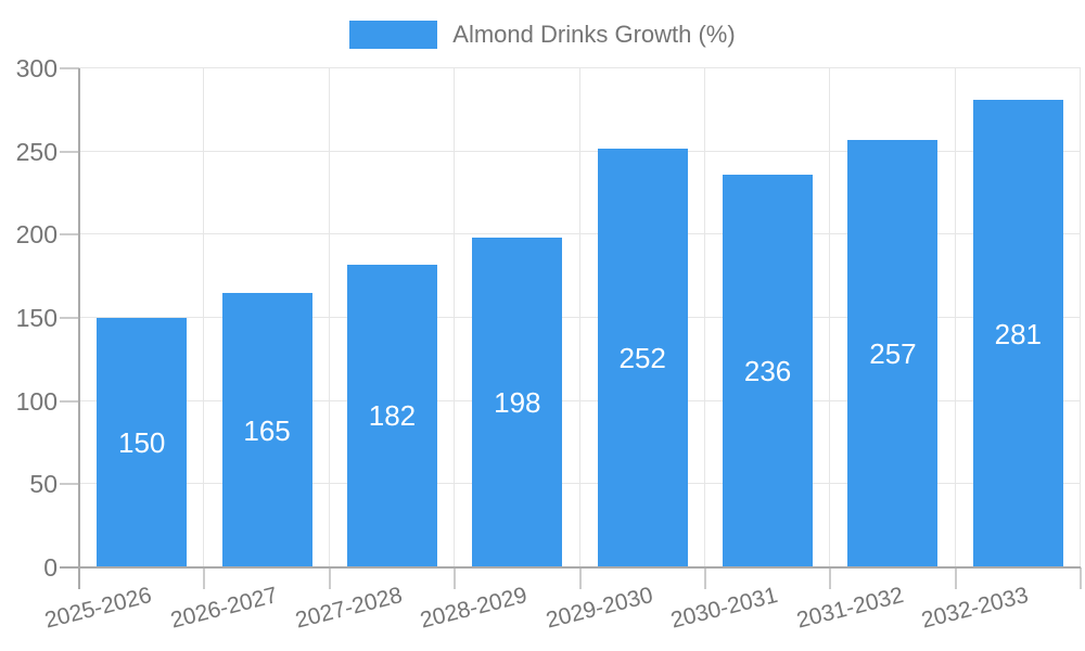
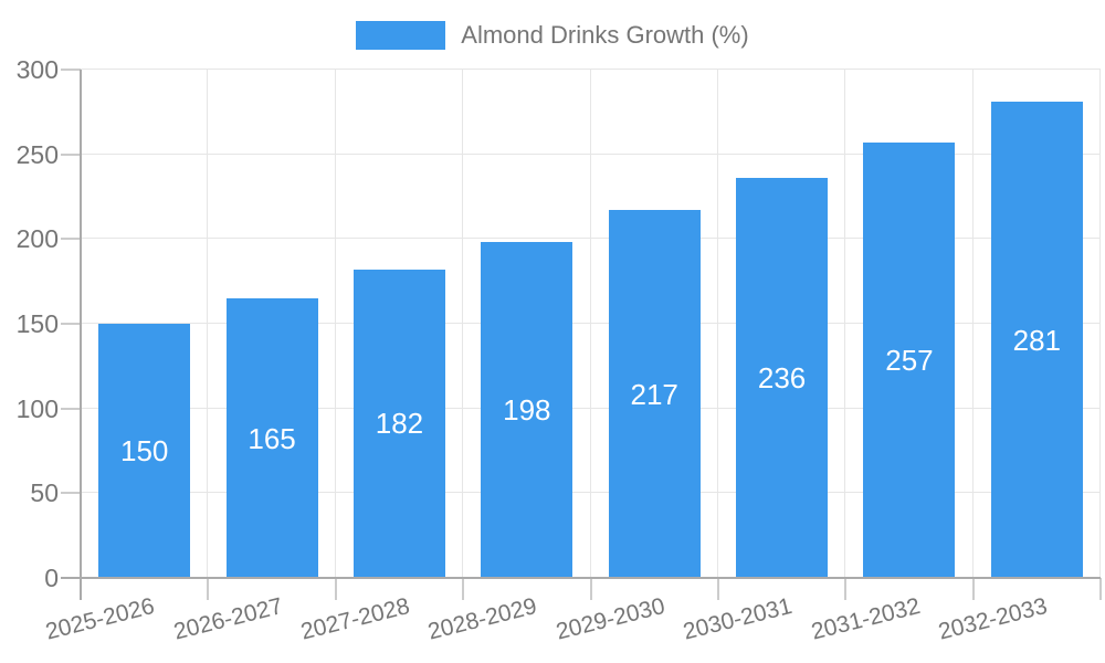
2029-2030: 252 -> 217
